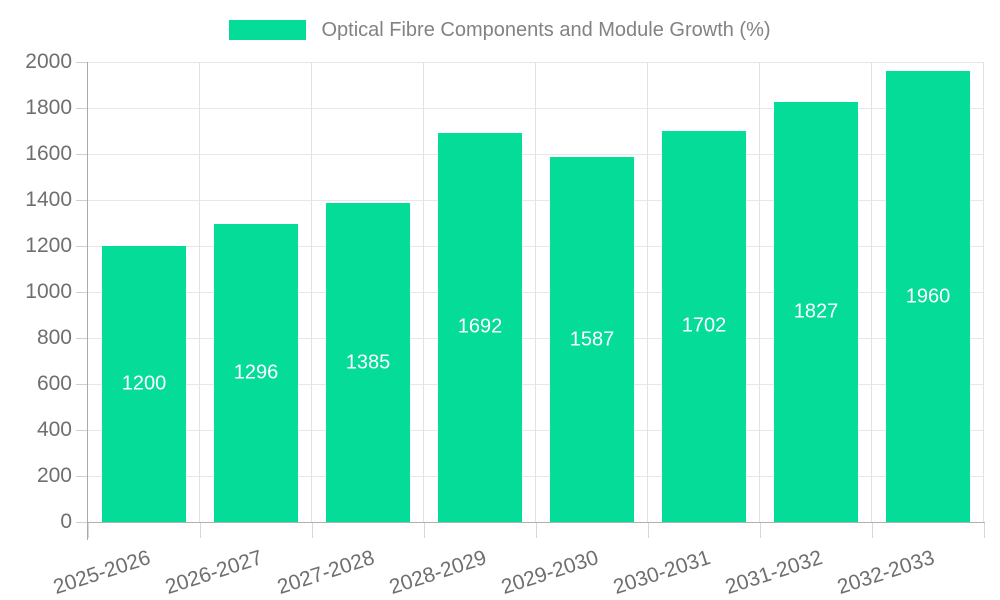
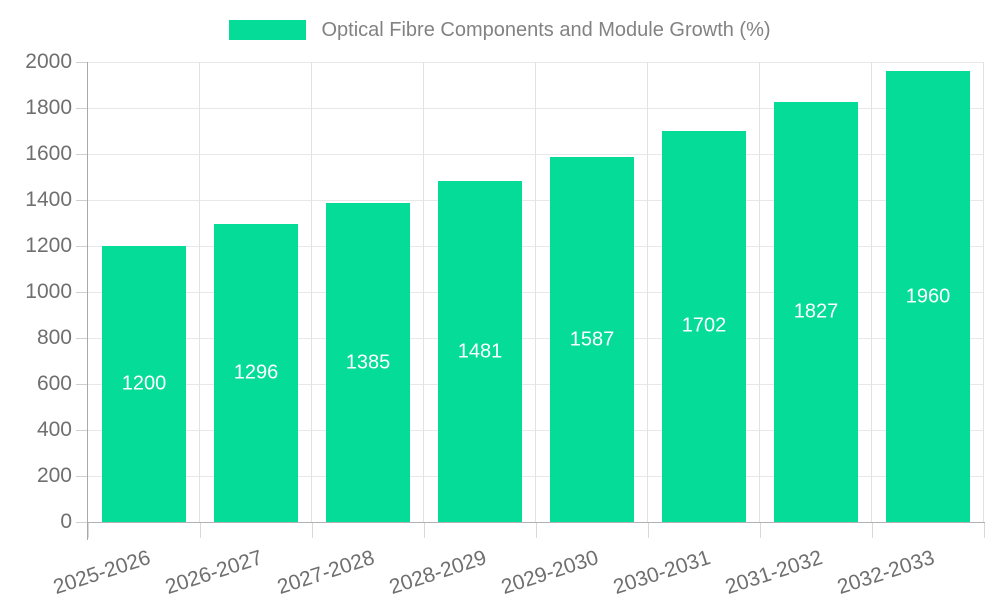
2028-2029: 1692 -> 1481
